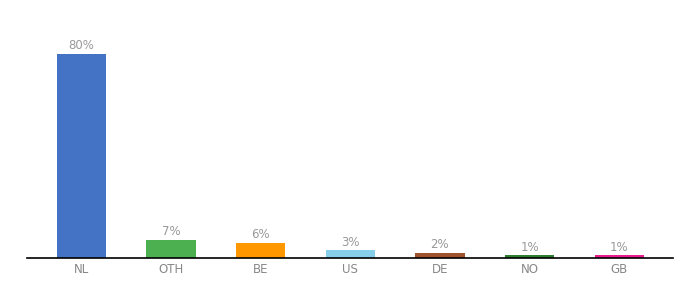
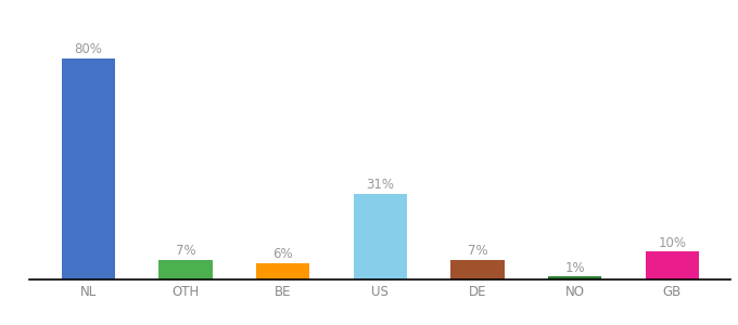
US: 3% -> 31%
DE: 2% -> 7%
GB: 1% -> 10%
